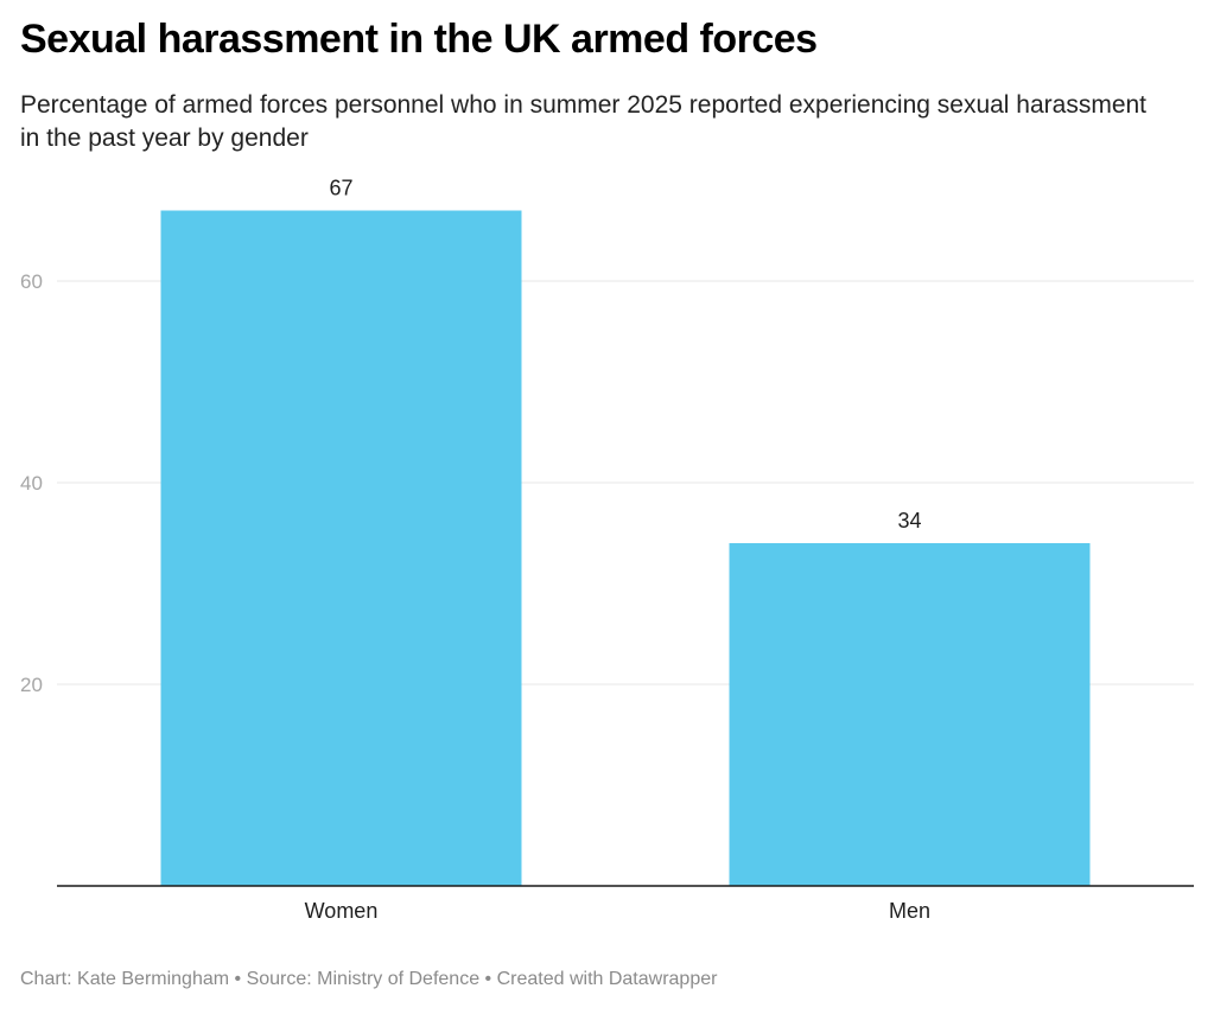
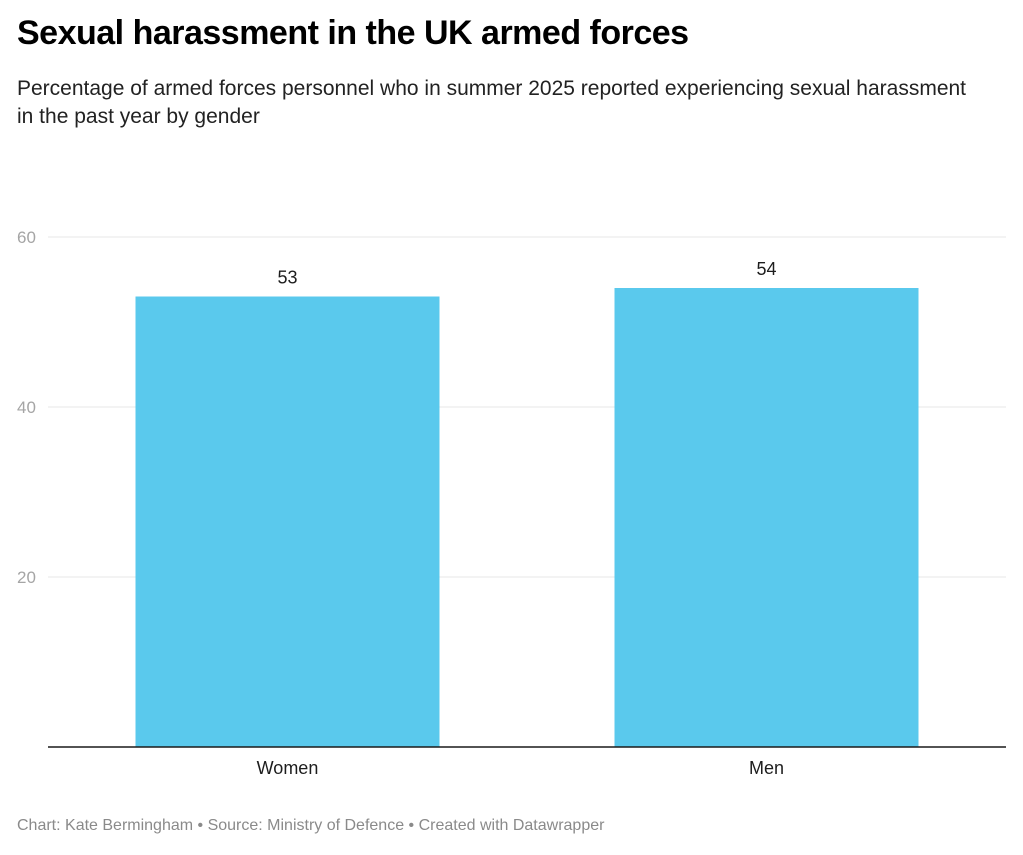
Women: 67 -> 53
Men: 34 -> 54
